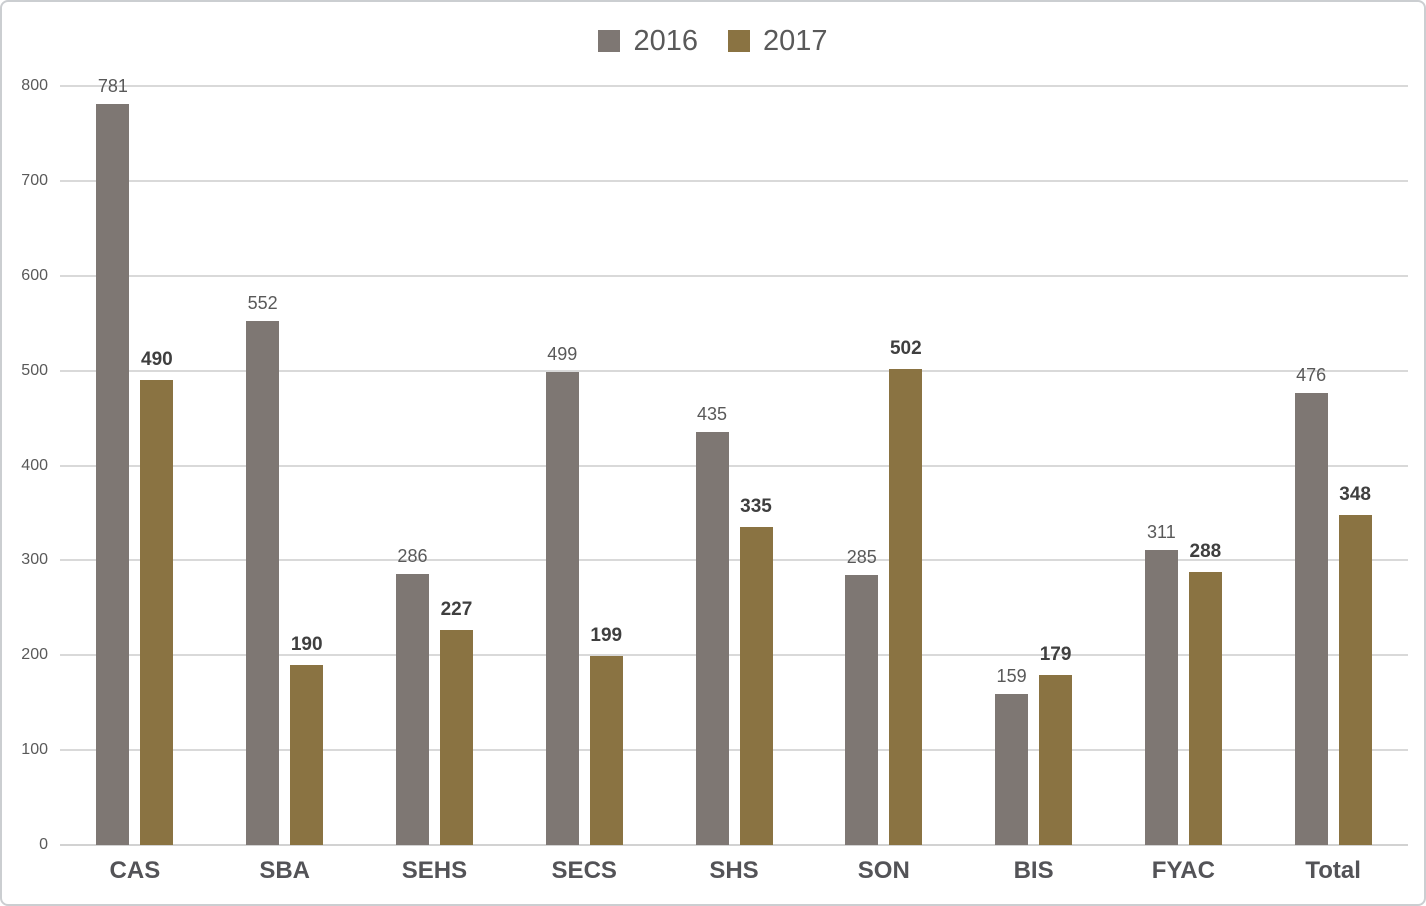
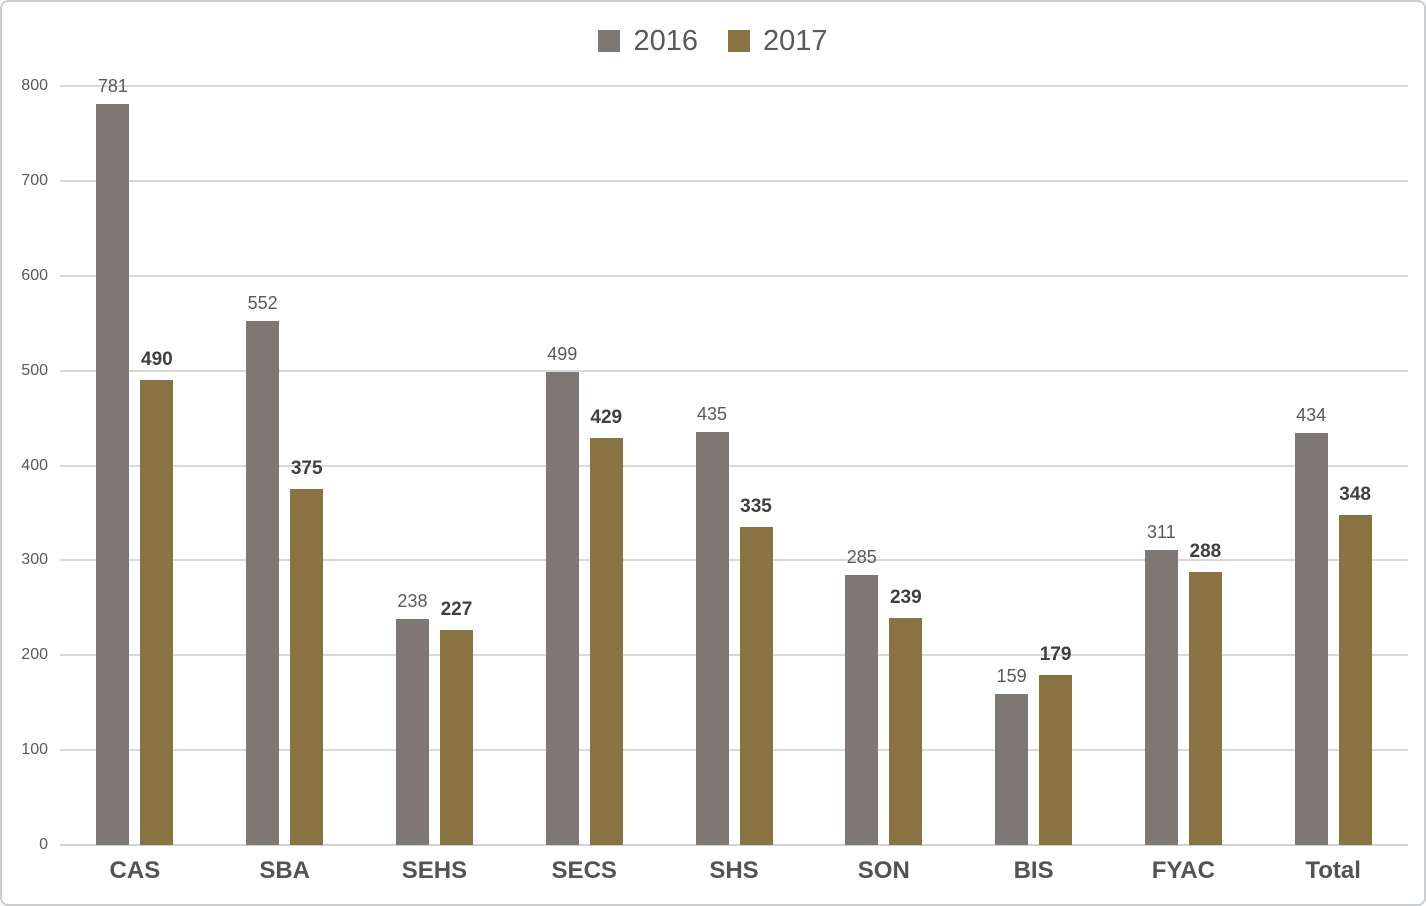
2017/SBA: 190 -> 375
2016/SEHS: 286 -> 238
2017/SECS: 199 -> 429
2017/SON: 502 -> 239
2016/Total: 476 -> 434
